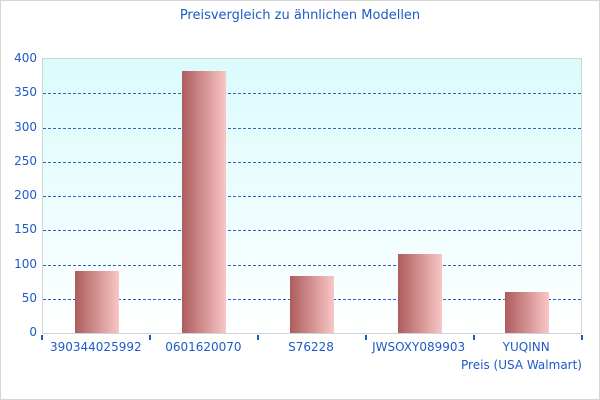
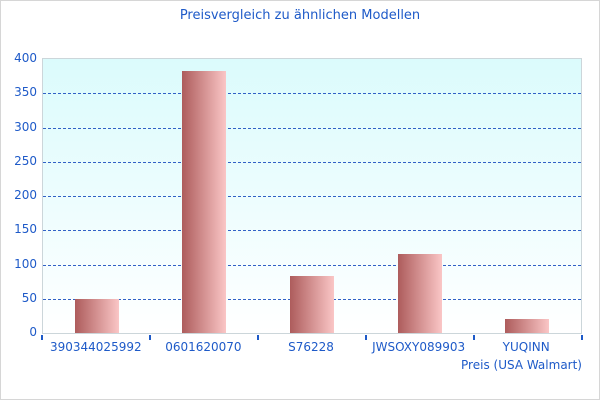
390344025992: 90 -> 50
YUQINN: 60 -> 20
